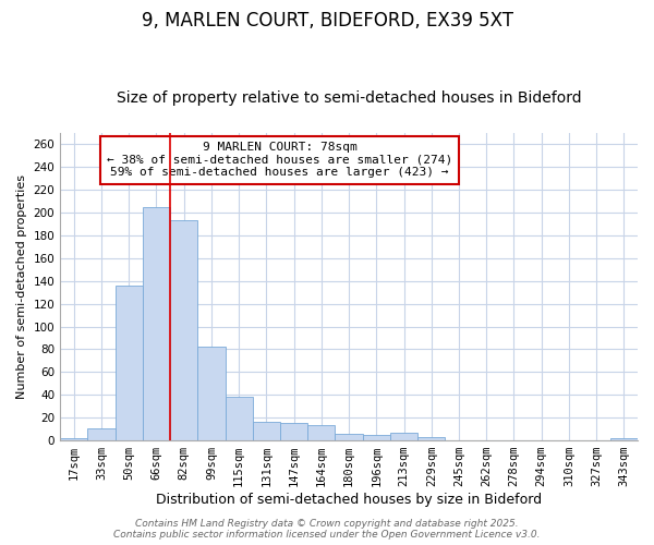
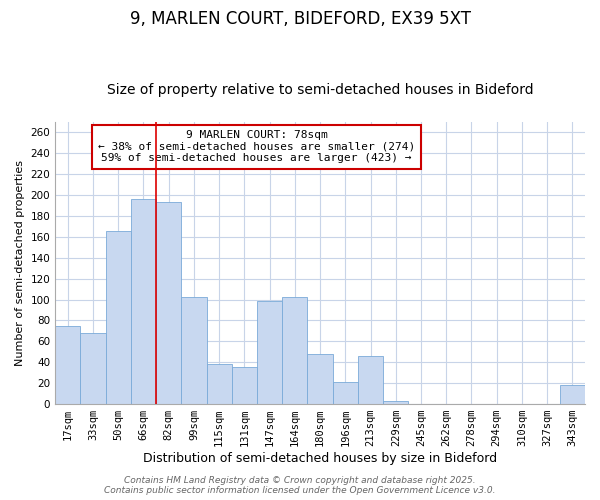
17sqm: 2 -> 75
33sqm: 11 -> 68
50sqm: 136 -> 166
66sqm: 205 -> 196
99sqm: 82 -> 102
131sqm: 16 -> 35
147sqm: 15 -> 99
164sqm: 13 -> 102
180sqm: 6 -> 48
196sqm: 5 -> 21
213sqm: 7 -> 46
343sqm: 2 -> 18
